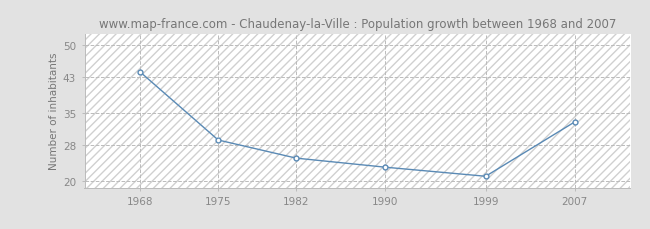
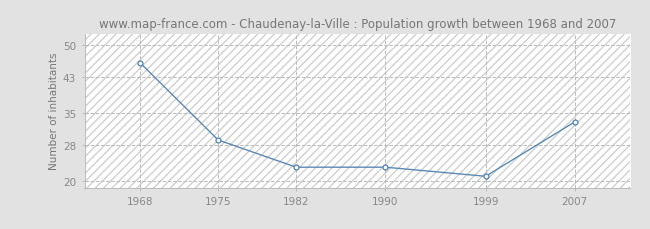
1968: 44 -> 46
1982: 25 -> 23
